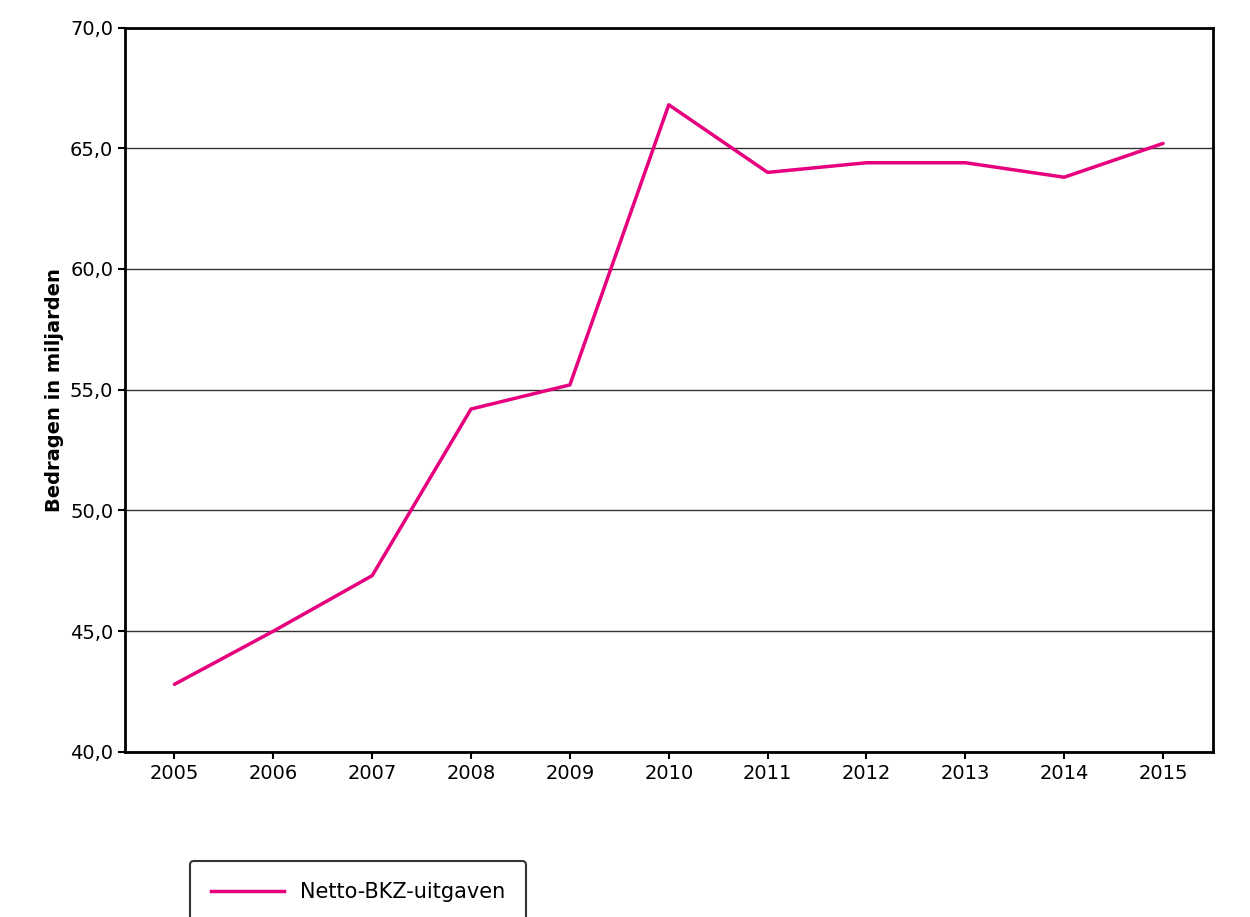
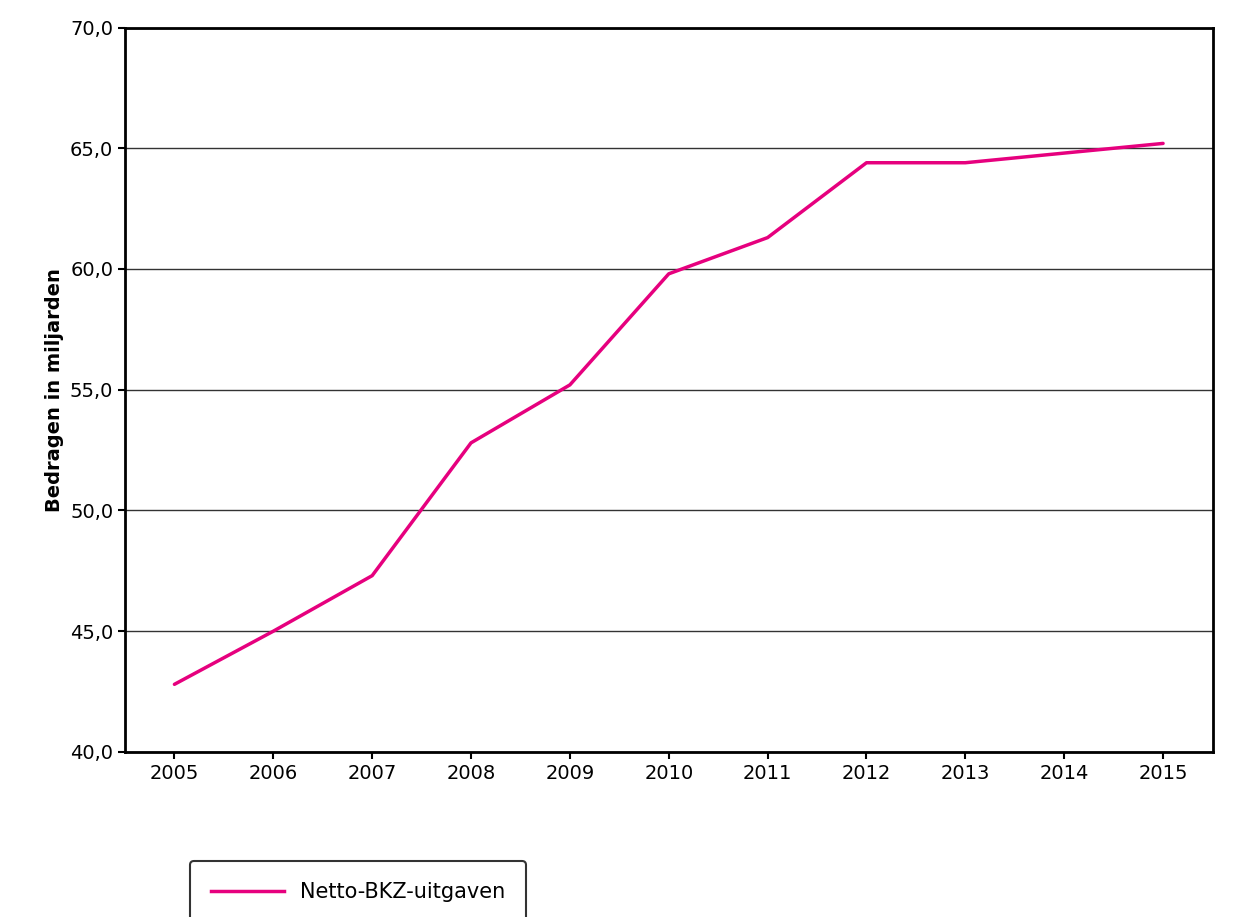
2008: 54,2 -> 52,8
2010: 66,8 -> 59,8
2011: 64,0 -> 61,3
2014: 63,8 -> 64,8
